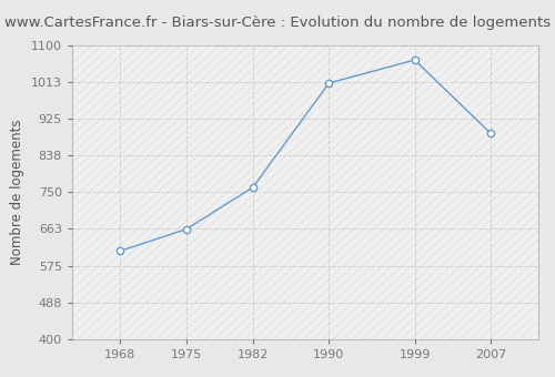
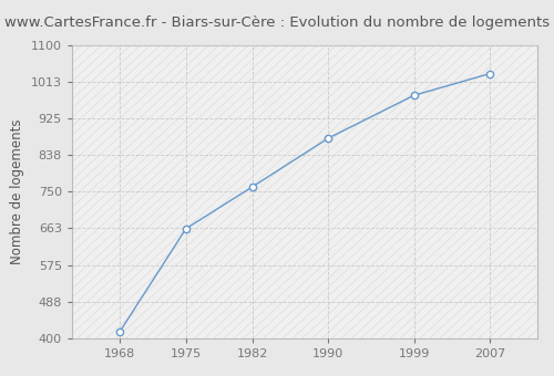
1968: 610 -> 415
1990: 1010 -> 878
1999: 1065 -> 980
2007: 890 -> 1032
